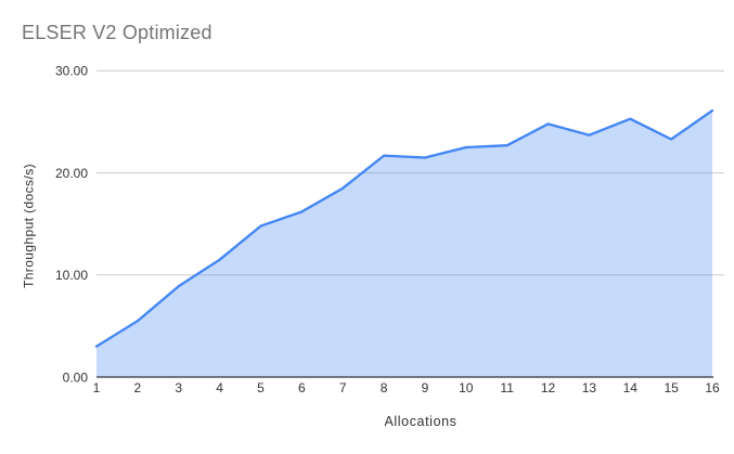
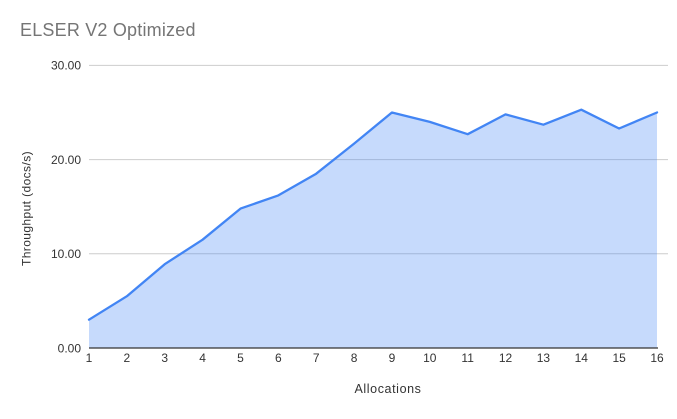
9: 22 -> 25
10: 22 -> 24
16: 26 -> 25
